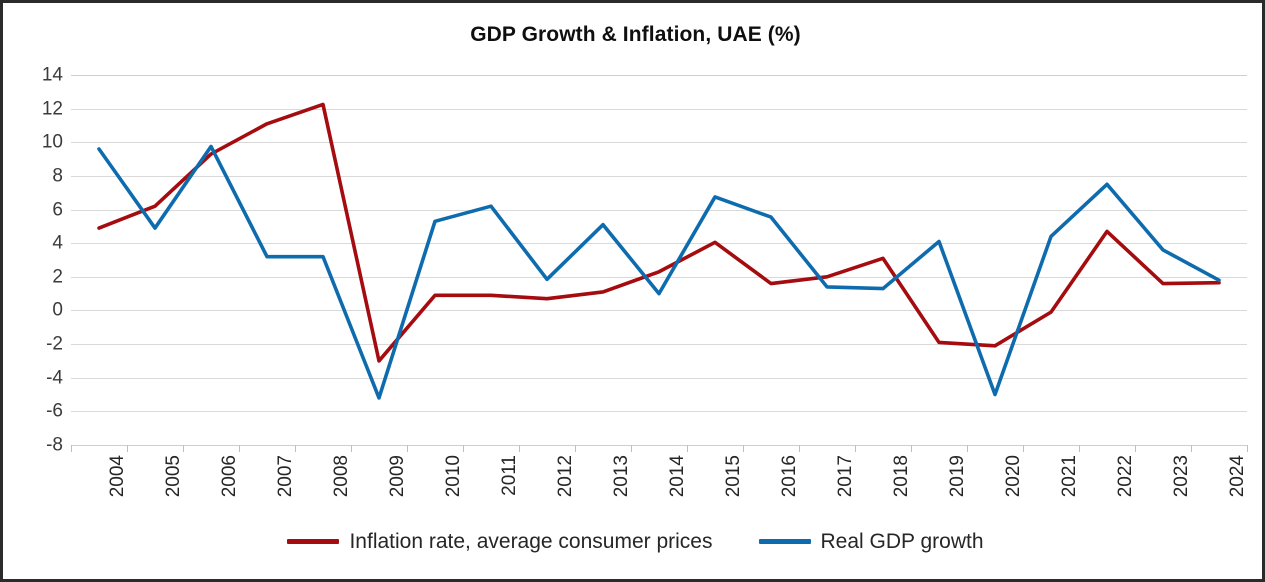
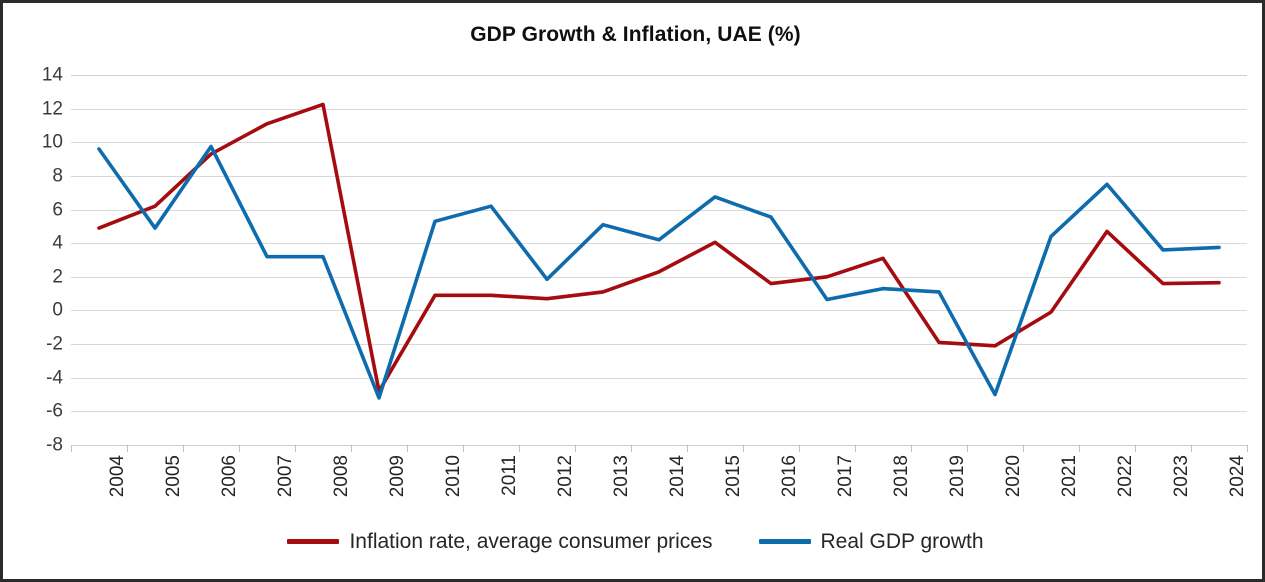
Inflation rate, average consumer prices/2009: -3.0 -> -4.8
Real GDP growth/2014: 1.0 -> 4.2
Real GDP growth/2017: 1.4 -> 0.7
Real GDP growth/2019: 4.1 -> 1.1
Real GDP growth/2024: 1.8 -> 3.8
